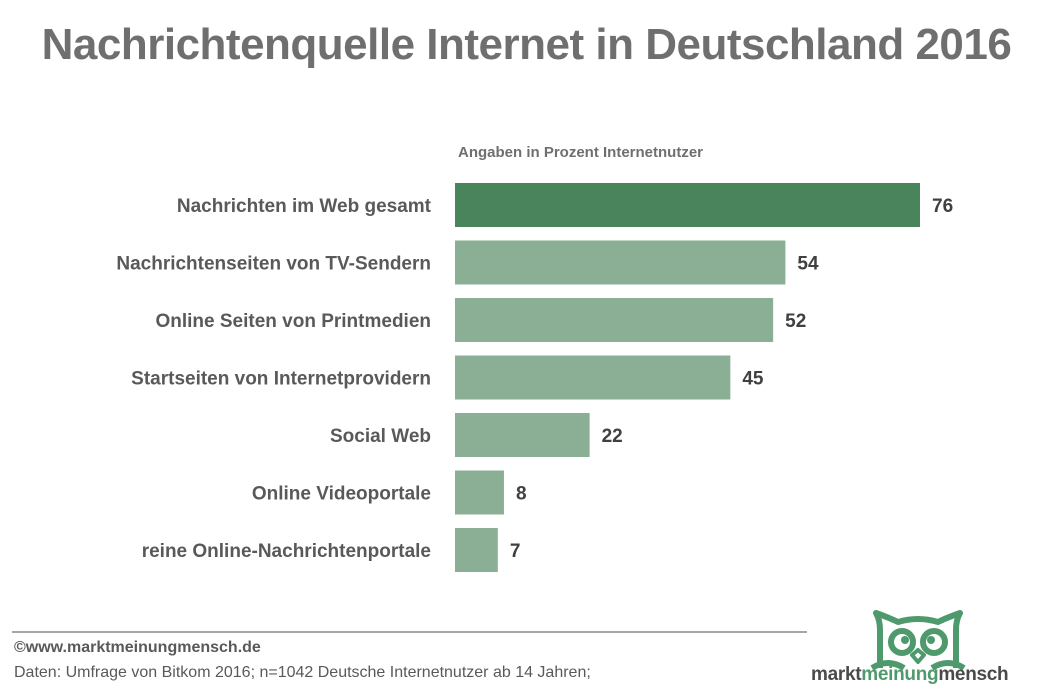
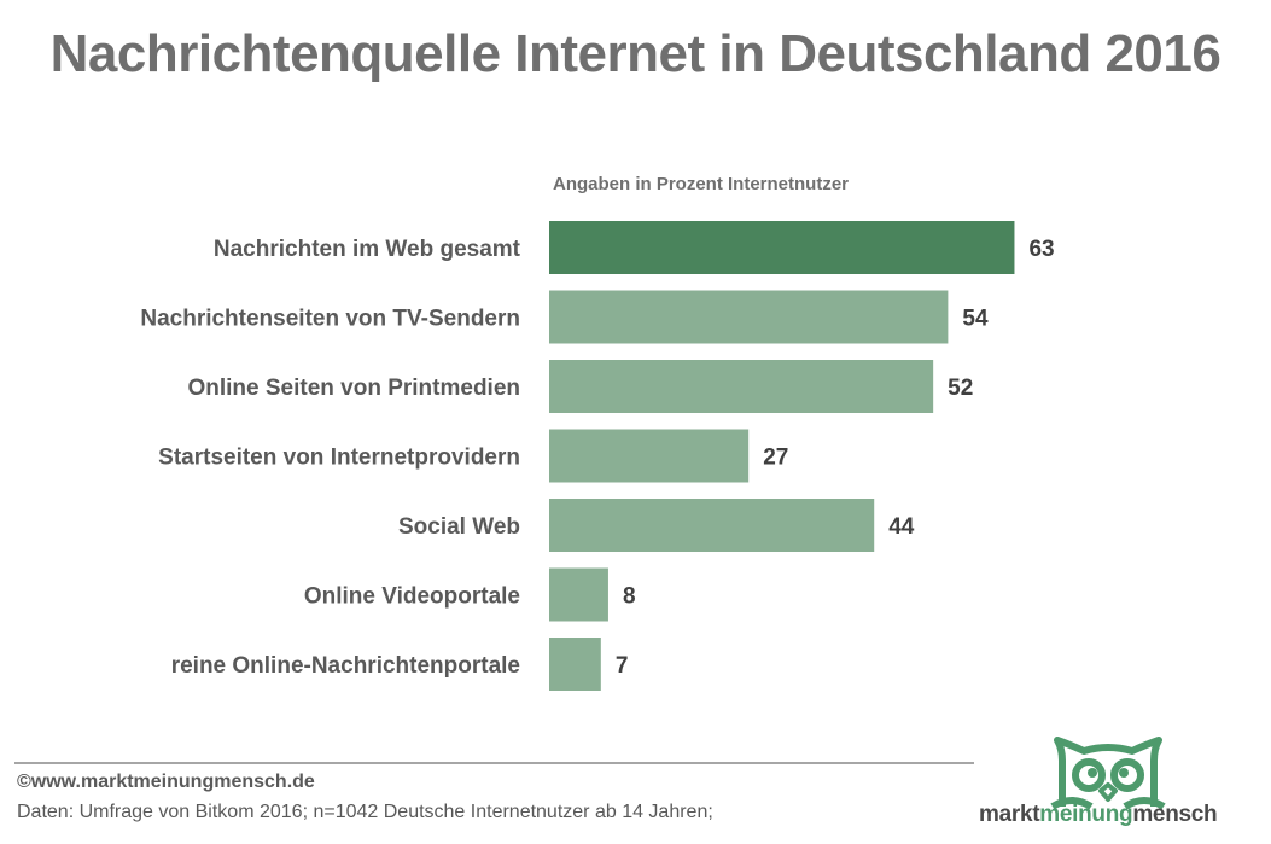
Nachrichten im Web gesamt: 76 -> 63
Startseiten von Internetprovidern: 45 -> 27
Social Web: 22 -> 44
